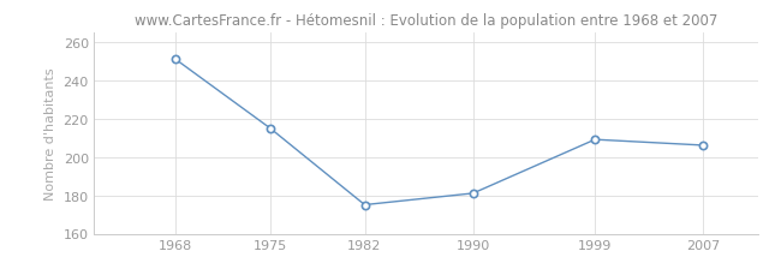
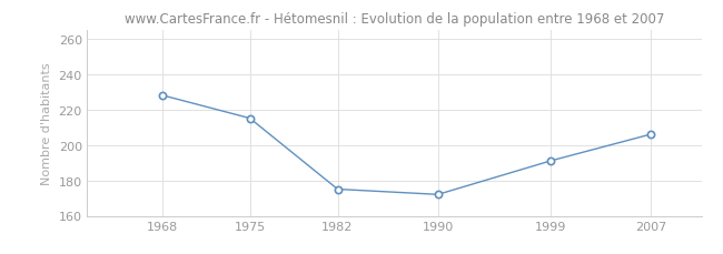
1968: 251 -> 228
1990: 181 -> 172
1999: 209 -> 191
